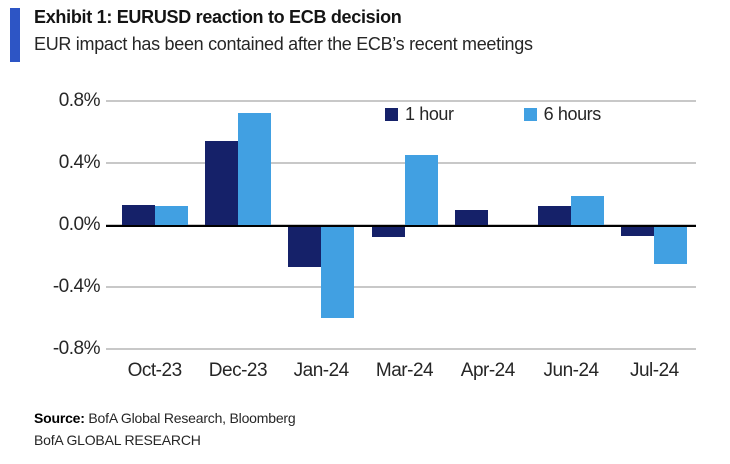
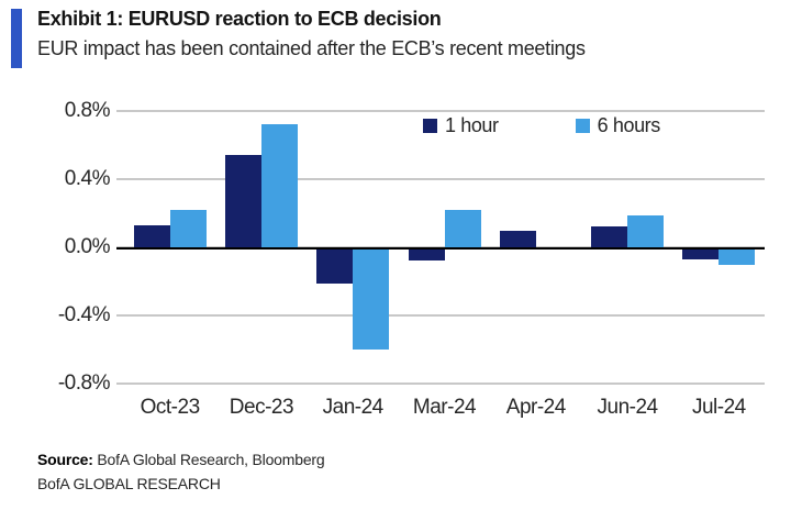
6 hours/Oct-23: 0.12% -> 0.22%
1 hour/Jan-24: -0.27% -> -0.21%
6 hours/Mar-24: 0.45% -> 0.22%
6 hours/Jul-24: -0.25% -> -0.10%
